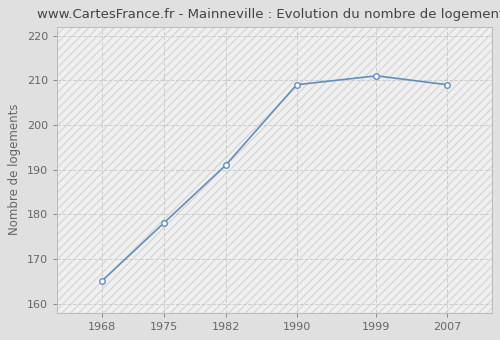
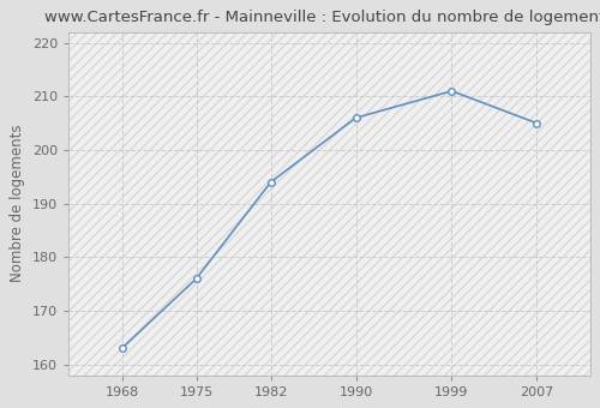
1968: 165 -> 163
1975: 178 -> 176
1982: 191 -> 194
1990: 209 -> 206
2007: 209 -> 205
